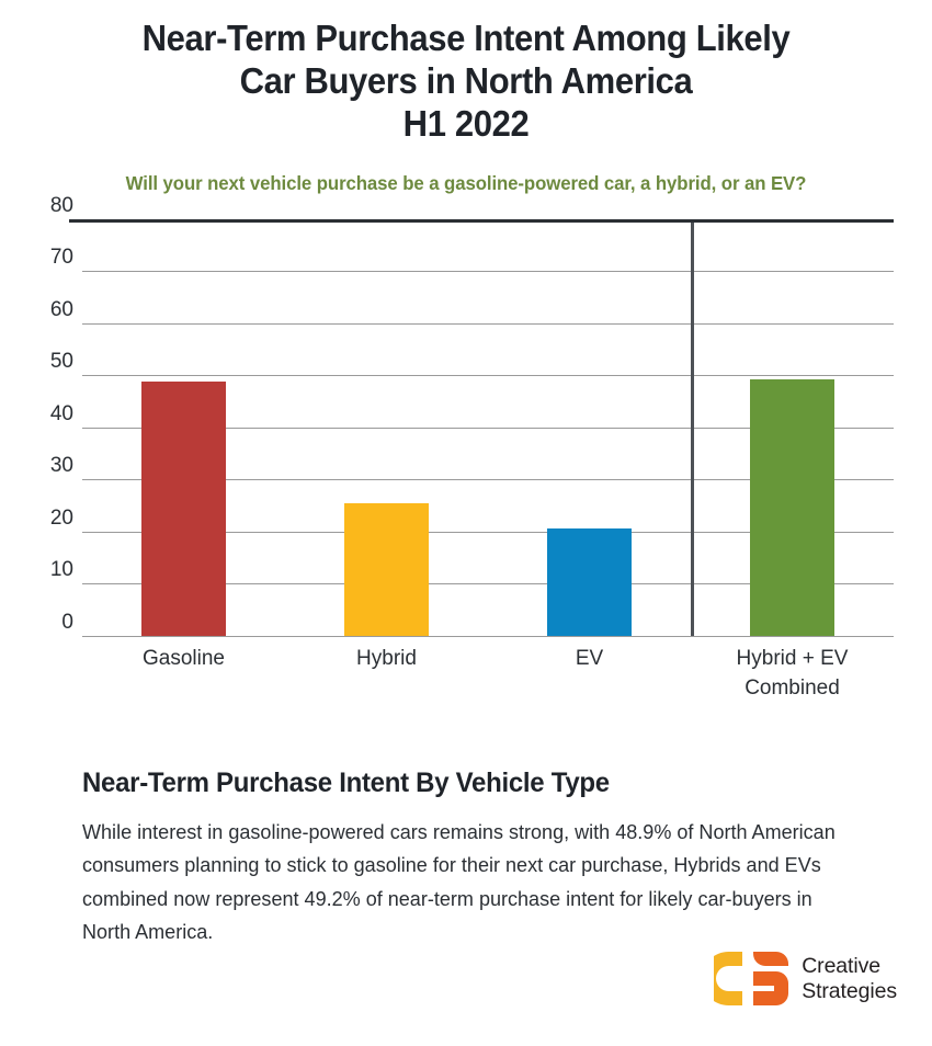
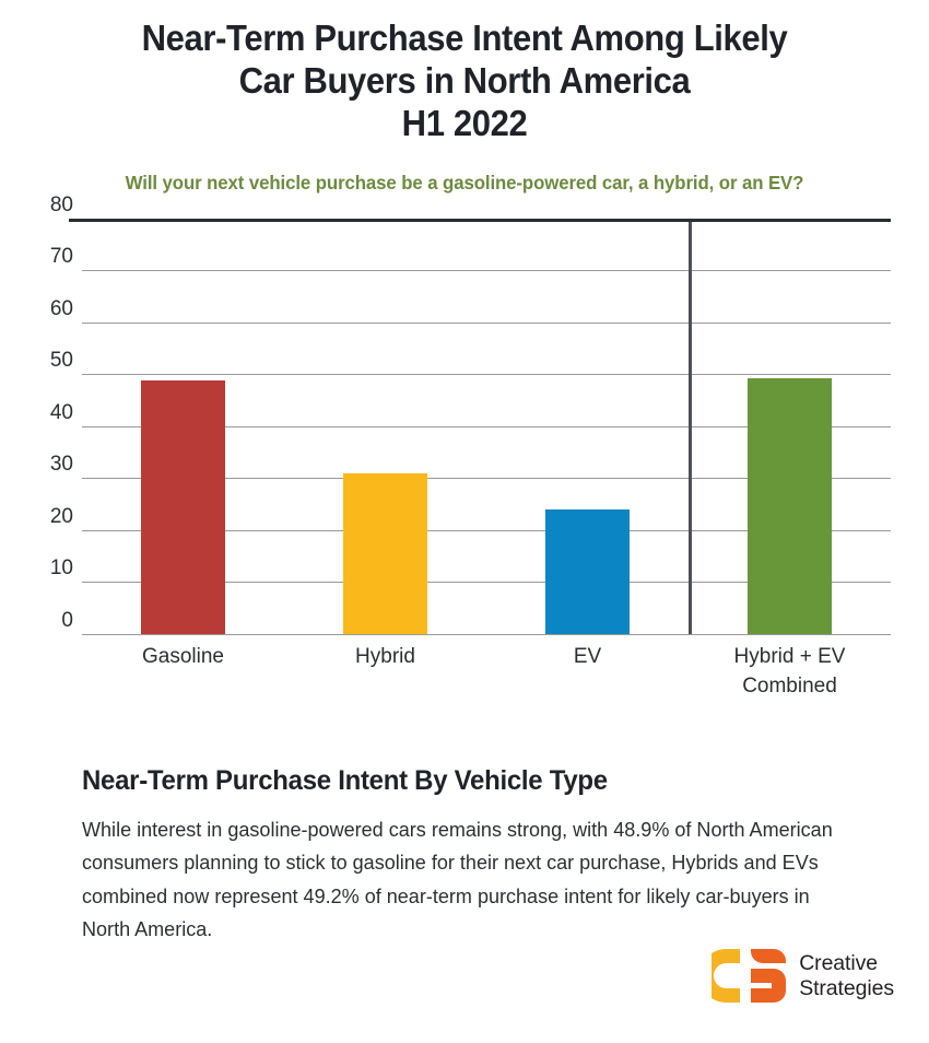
Hybrid: 26 -> 31
EV: 21 -> 24
